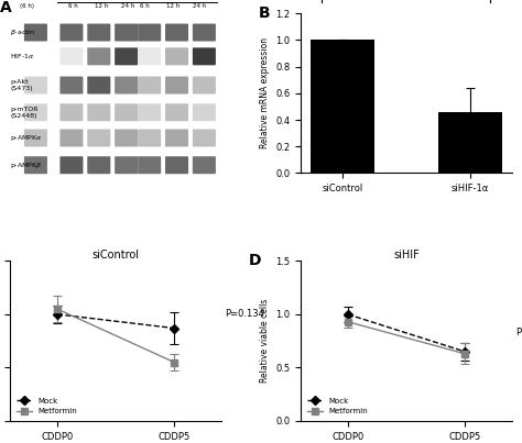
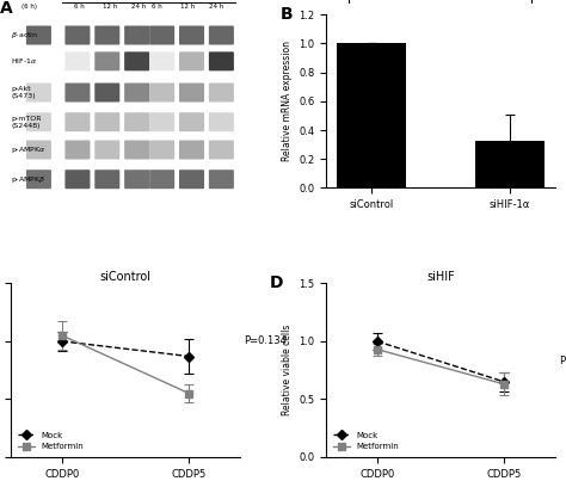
siHIF-1α: 0.46 -> 0.33
